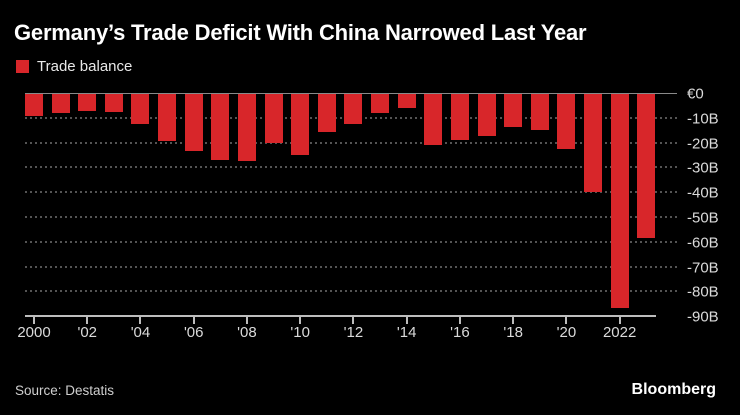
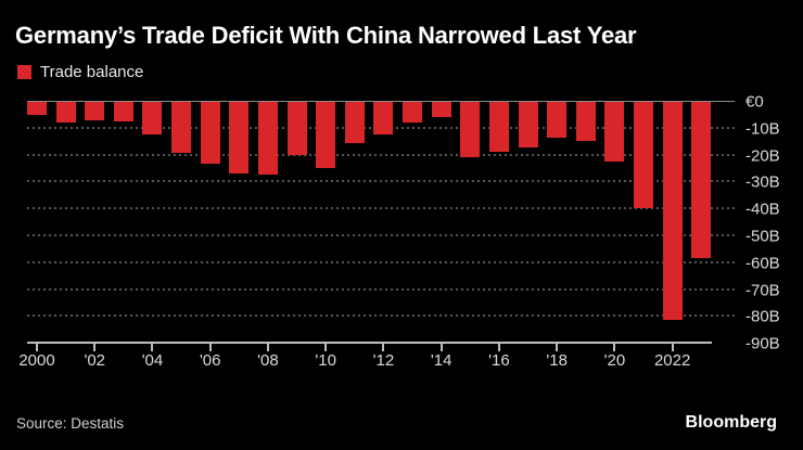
2000: -€9 -> -€5
2022: -€86 -> -€81
